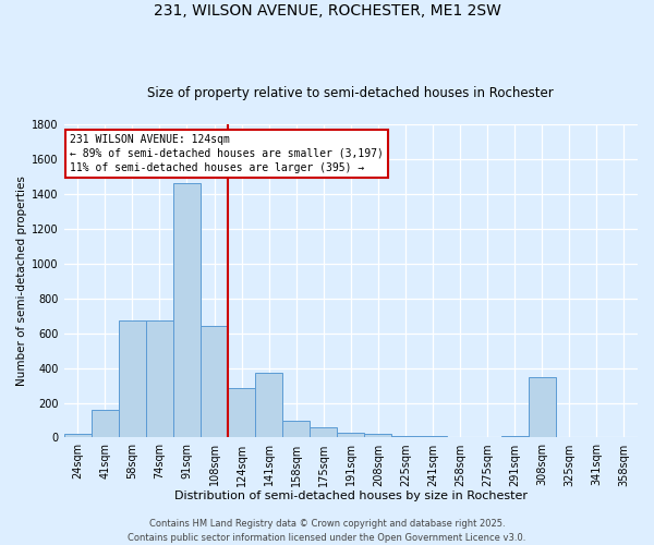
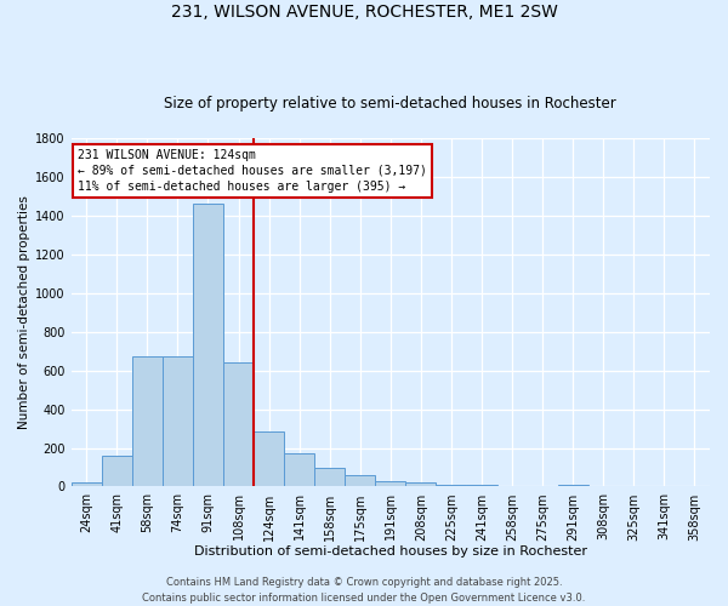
141sqm: 370 -> 180
308sqm: 350 -> 0
